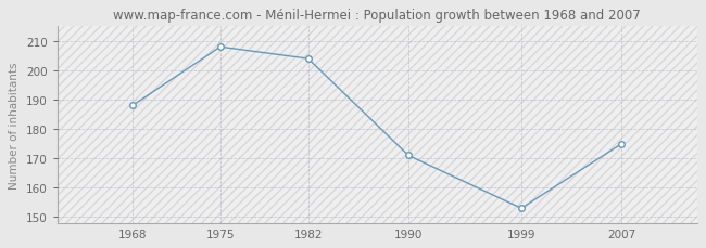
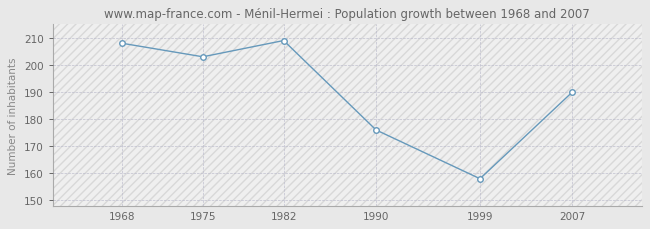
1968: 188 -> 208
1975: 208 -> 203
1982: 204 -> 209
1990: 171 -> 176
1999: 153 -> 158
2007: 175 -> 190
